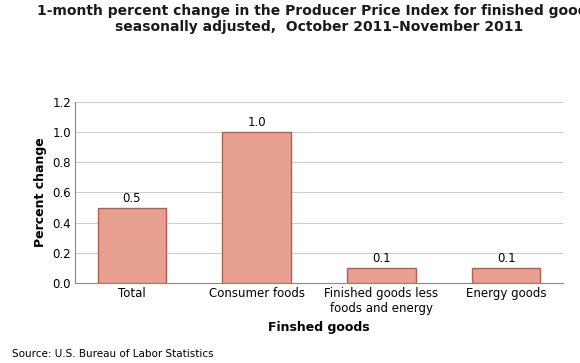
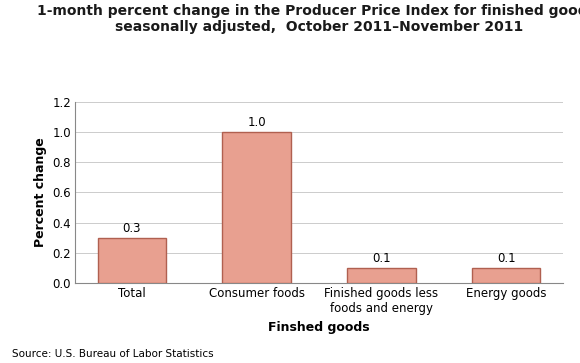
Total: 0.5 -> 0.3
